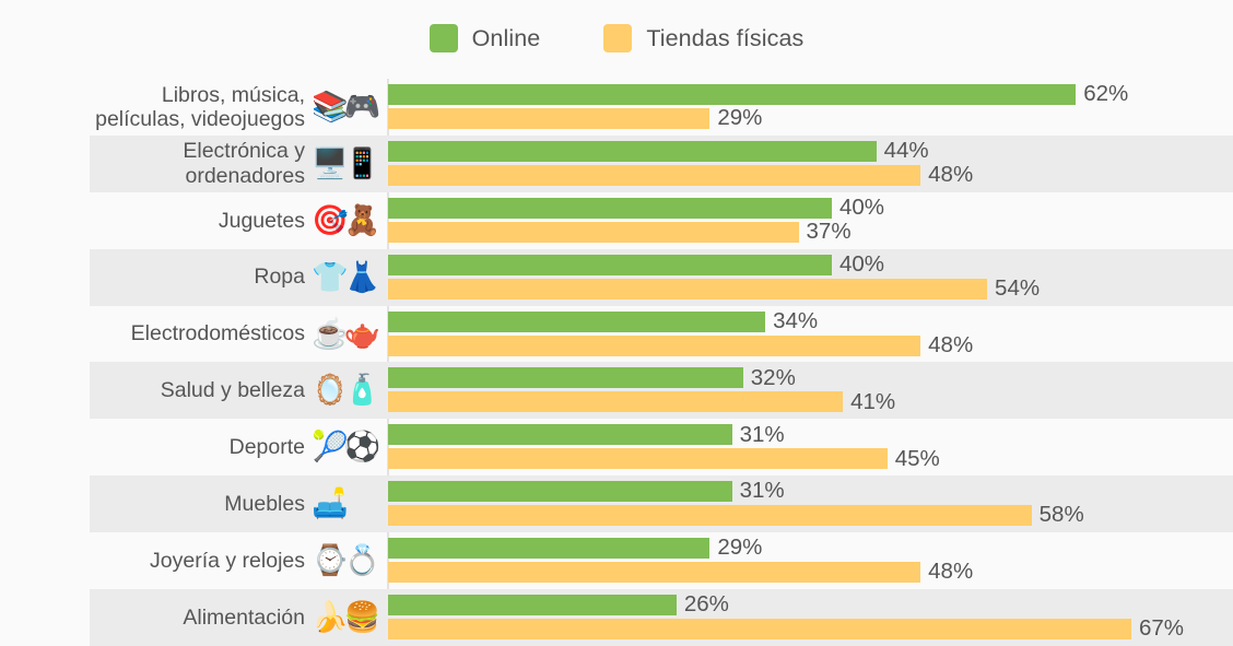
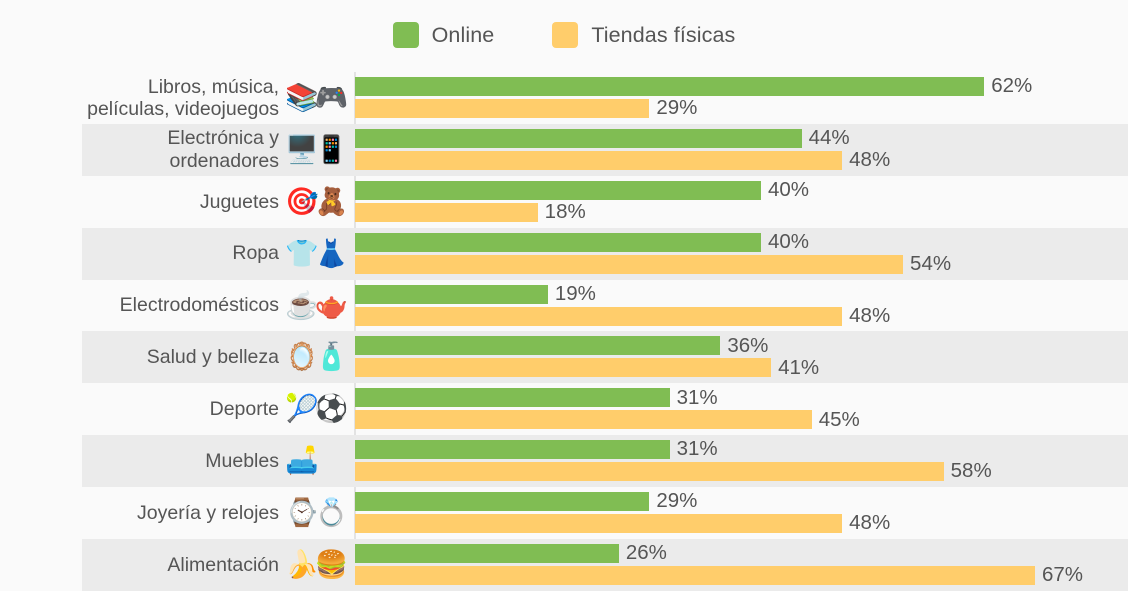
Tiendas físicas/Juguetes: 37% -> 18%
Online/Electrodomésticos: 34% -> 19%
Online/Salud y belleza: 32% -> 36%
